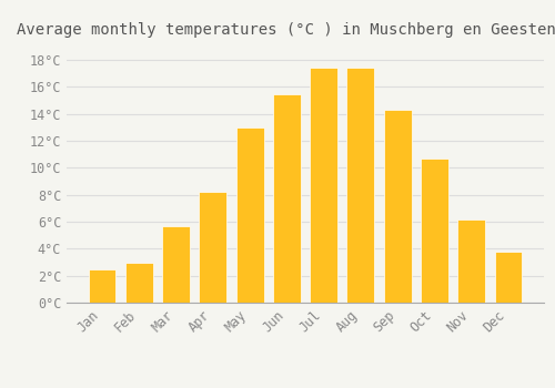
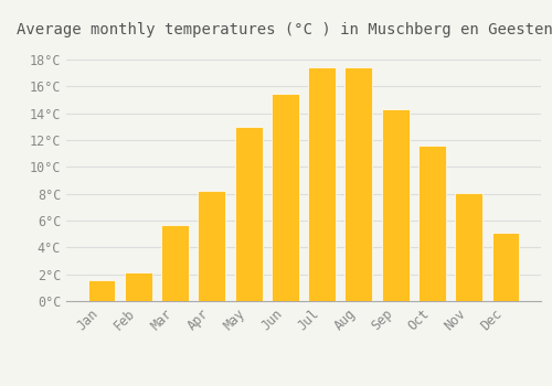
Jan: 2.5°C -> 1.6°C
Feb: 3.0°C -> 2.1°C
Oct: 10.7°C -> 11.6°C
Nov: 6.2°C -> 8.1°C
Dec: 3.8°C -> 5.1°C
